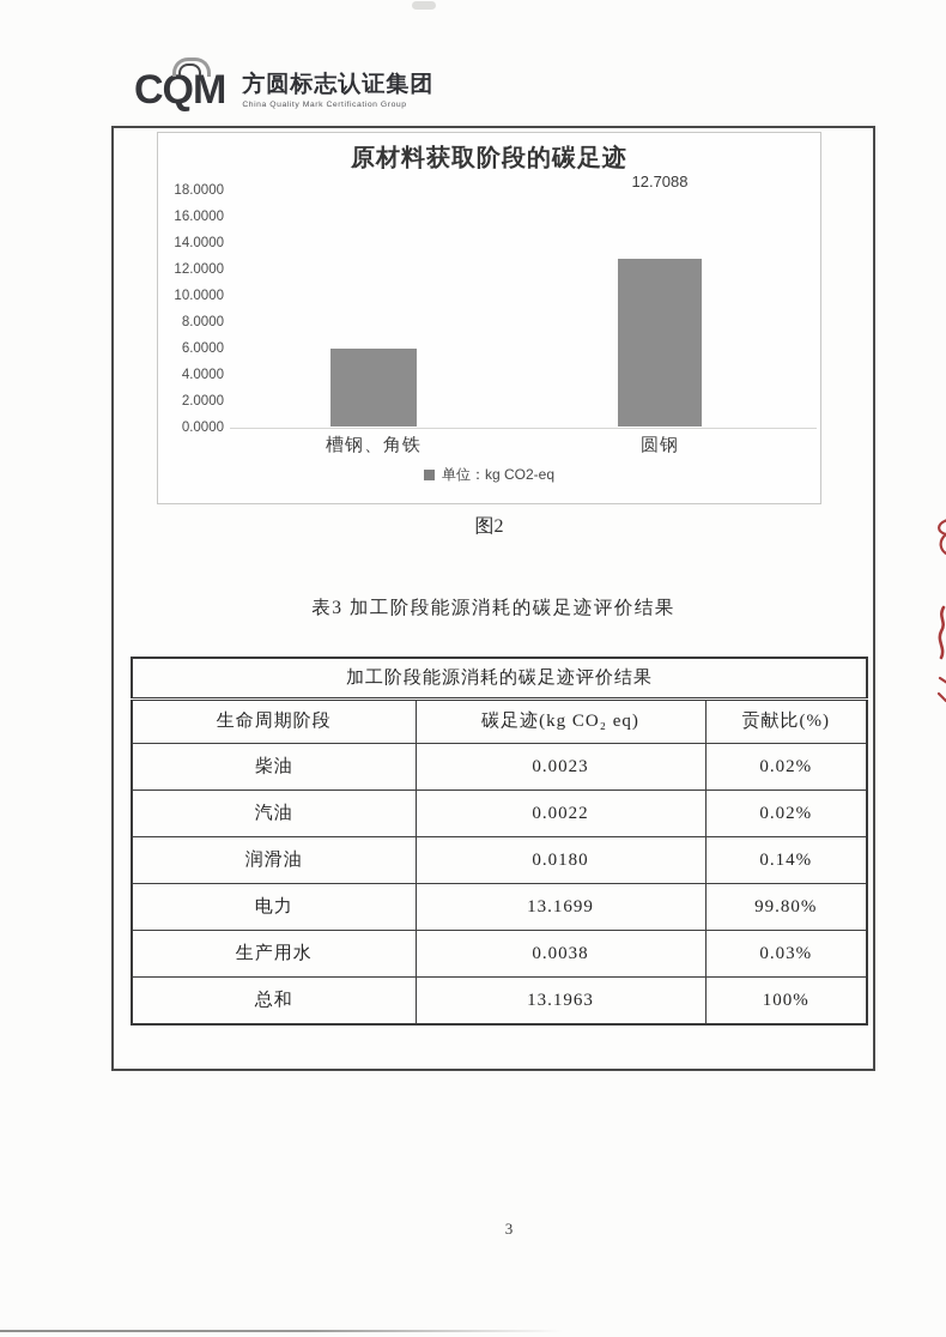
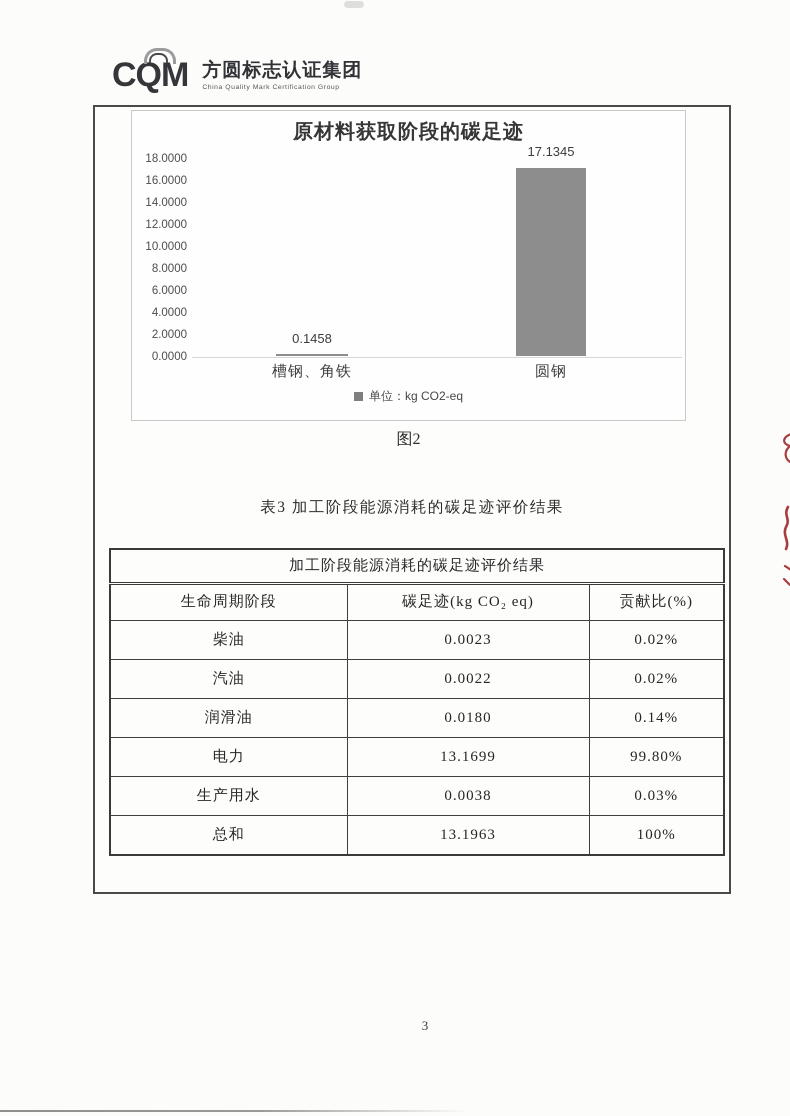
槽钢、角铁: 5.8701 -> 0.1458
圆钢: 12.7088 -> 17.1345
